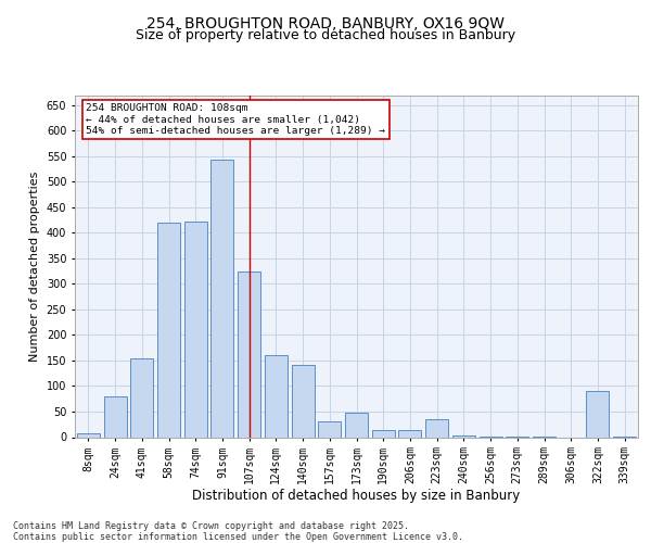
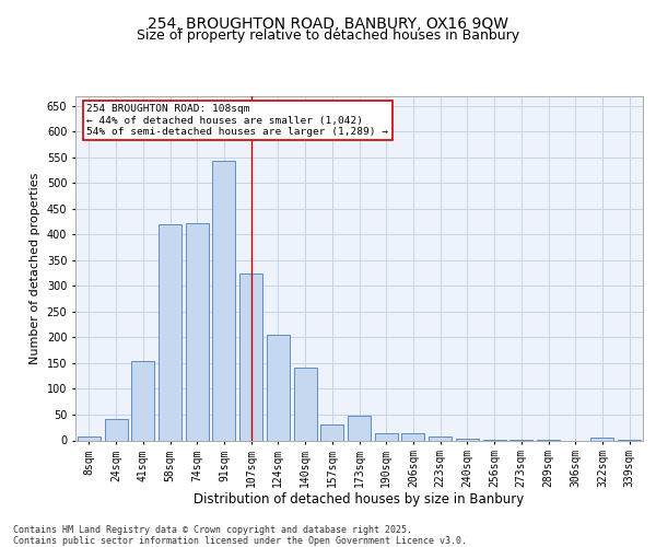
24sqm: 80 -> 42
124sqm: 160 -> 205
223sqm: 35 -> 8
322sqm: 90 -> 5
